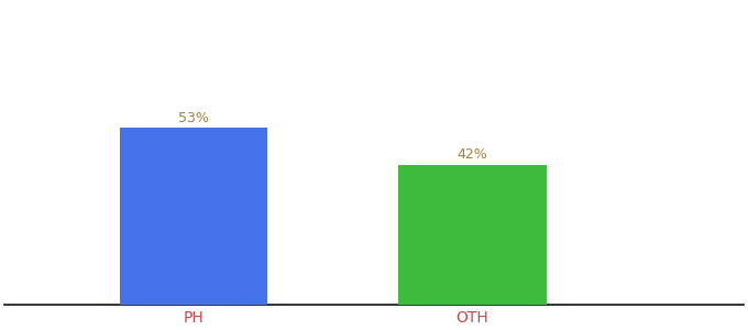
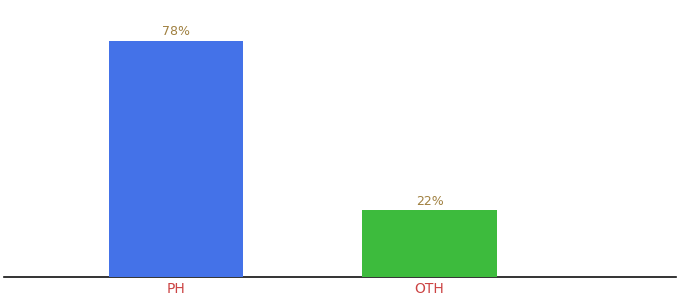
PH: 53% -> 78%
OTH: 42% -> 22%
